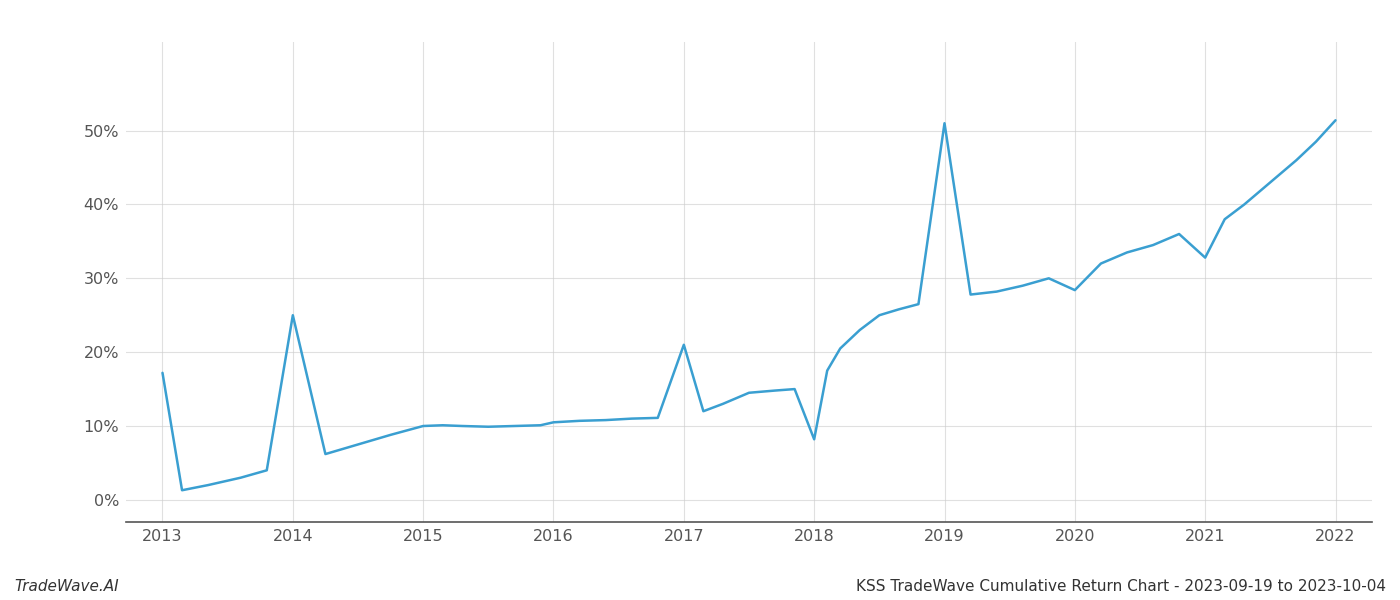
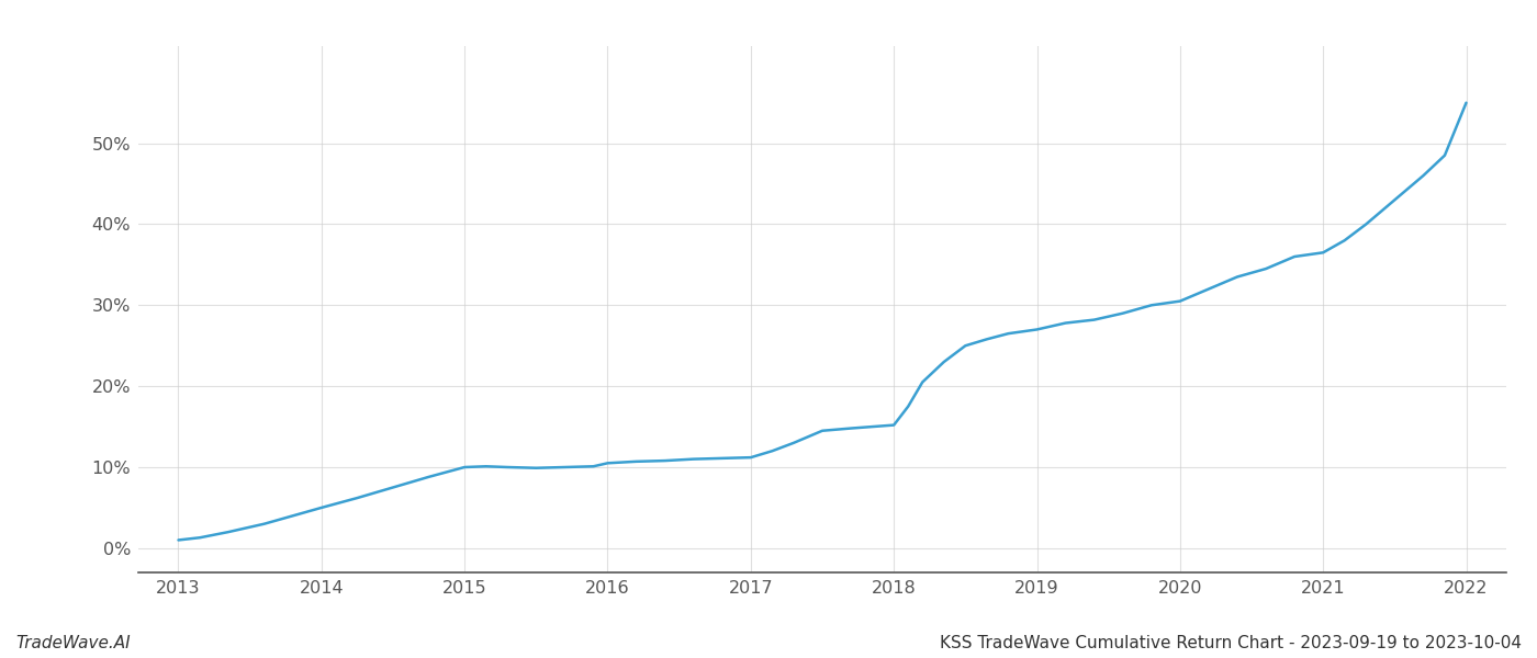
2013: 17.2% -> 1.0%
2014: 25.0% -> 5.0%
2017: 21.0% -> 11.2%
2018: 8.2% -> 15.2%
2019: 51.0% -> 27.0%
2020: 28.4% -> 30.5%
2021: 32.8% -> 36.5%
2022: 51.4% -> 55.0%
